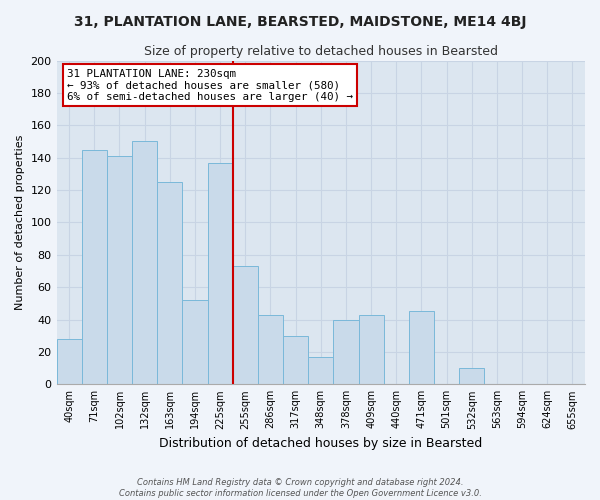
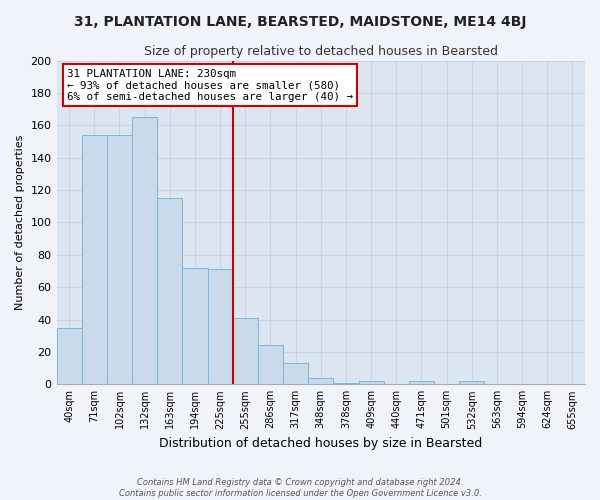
40sqm: 28 -> 35
71sqm: 145 -> 154
102sqm: 141 -> 154
132sqm: 150 -> 165
163sqm: 125 -> 115
194sqm: 52 -> 72
225sqm: 137 -> 71
255sqm: 73 -> 41
286sqm: 43 -> 24
317sqm: 30 -> 13
348sqm: 17 -> 4
378sqm: 40 -> 1
409sqm: 43 -> 2
471sqm: 45 -> 2
532sqm: 10 -> 2
